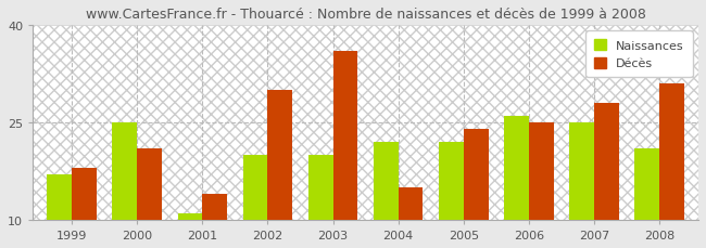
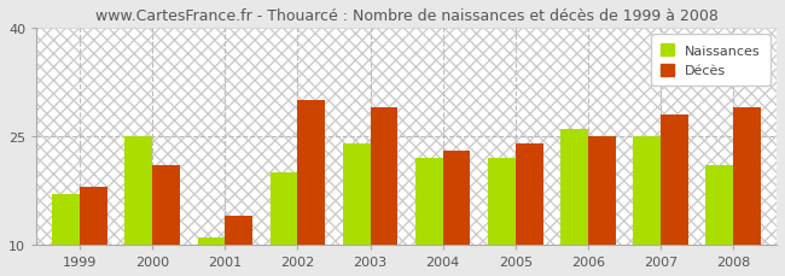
Naissances/2003: 20 -> 24
Décès/2003: 36 -> 29
Décès/2004: 15 -> 23
Décès/2008: 31 -> 29
